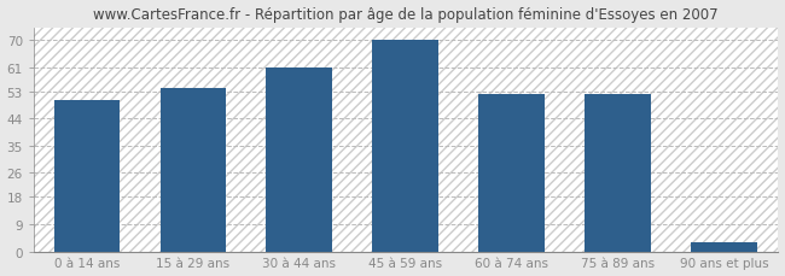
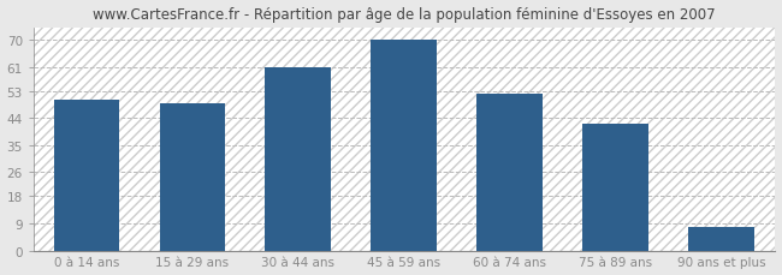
15 à 29 ans: 54 -> 49
75 à 89 ans: 52 -> 42
90 ans et plus: 3 -> 8
